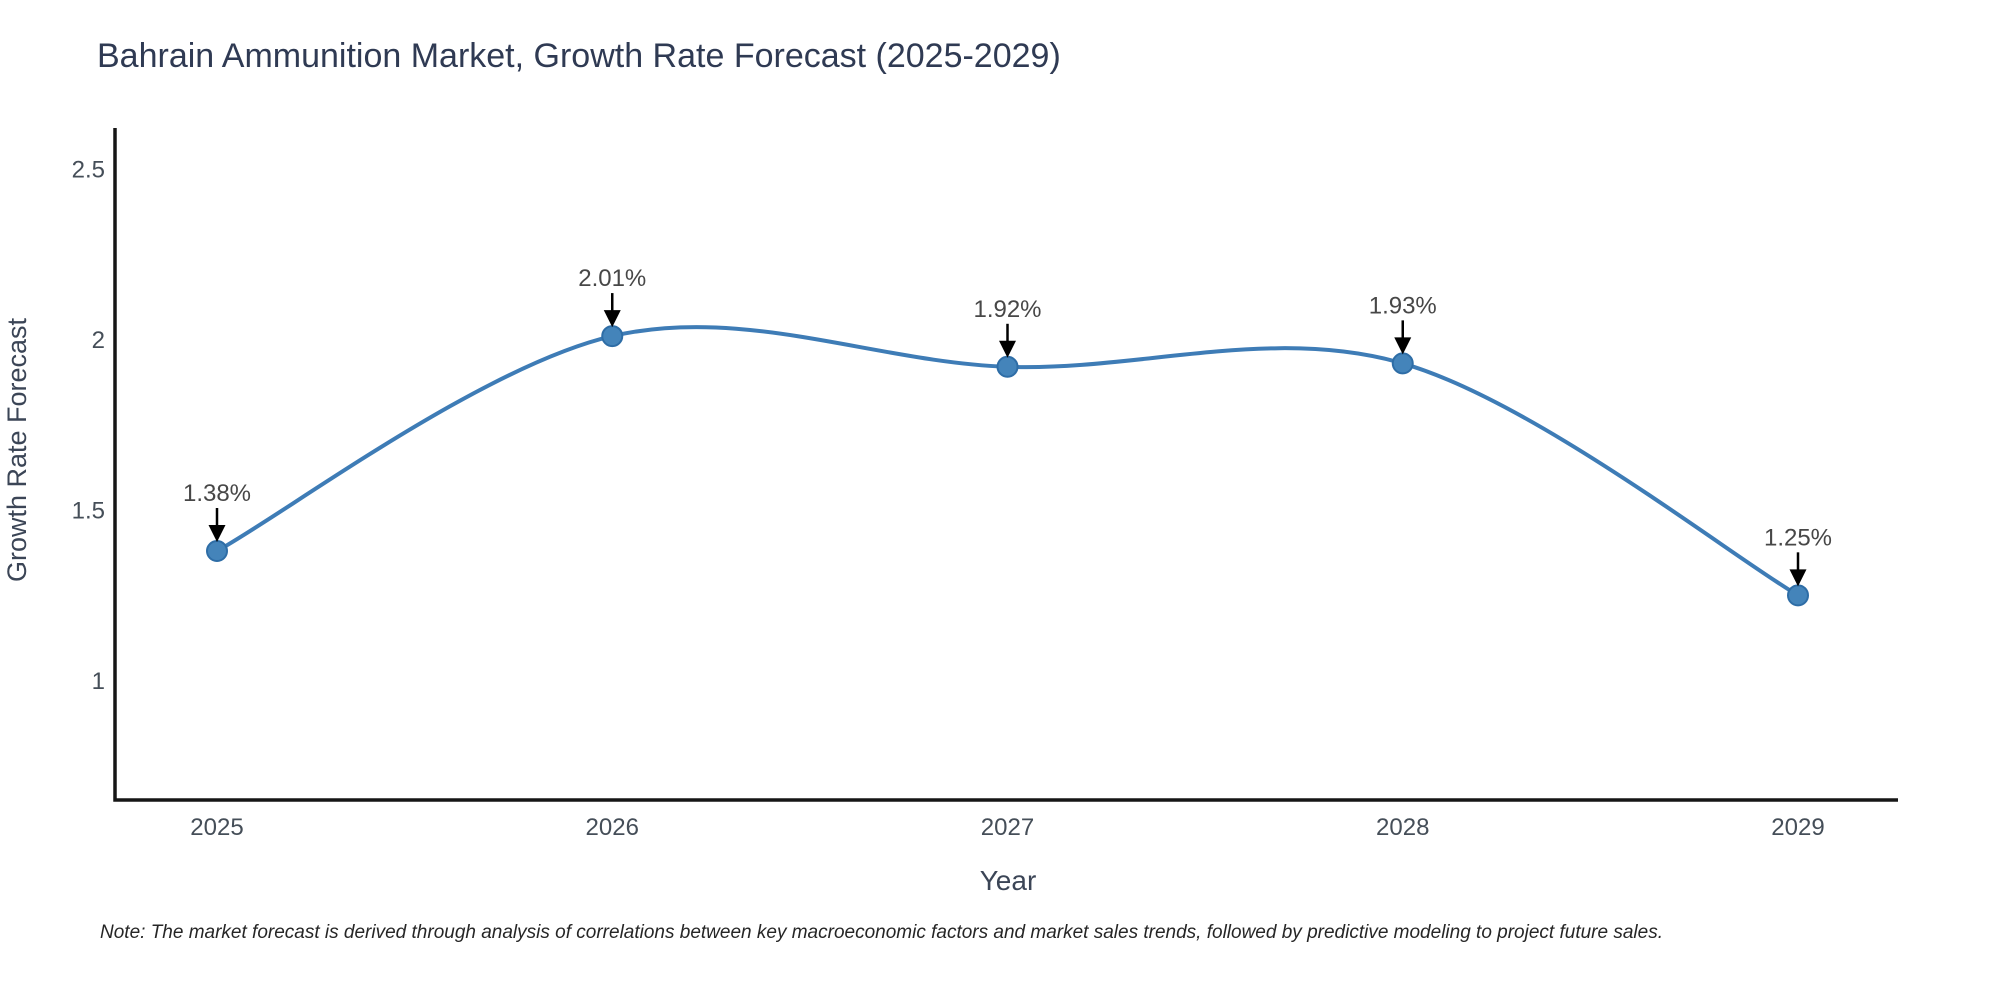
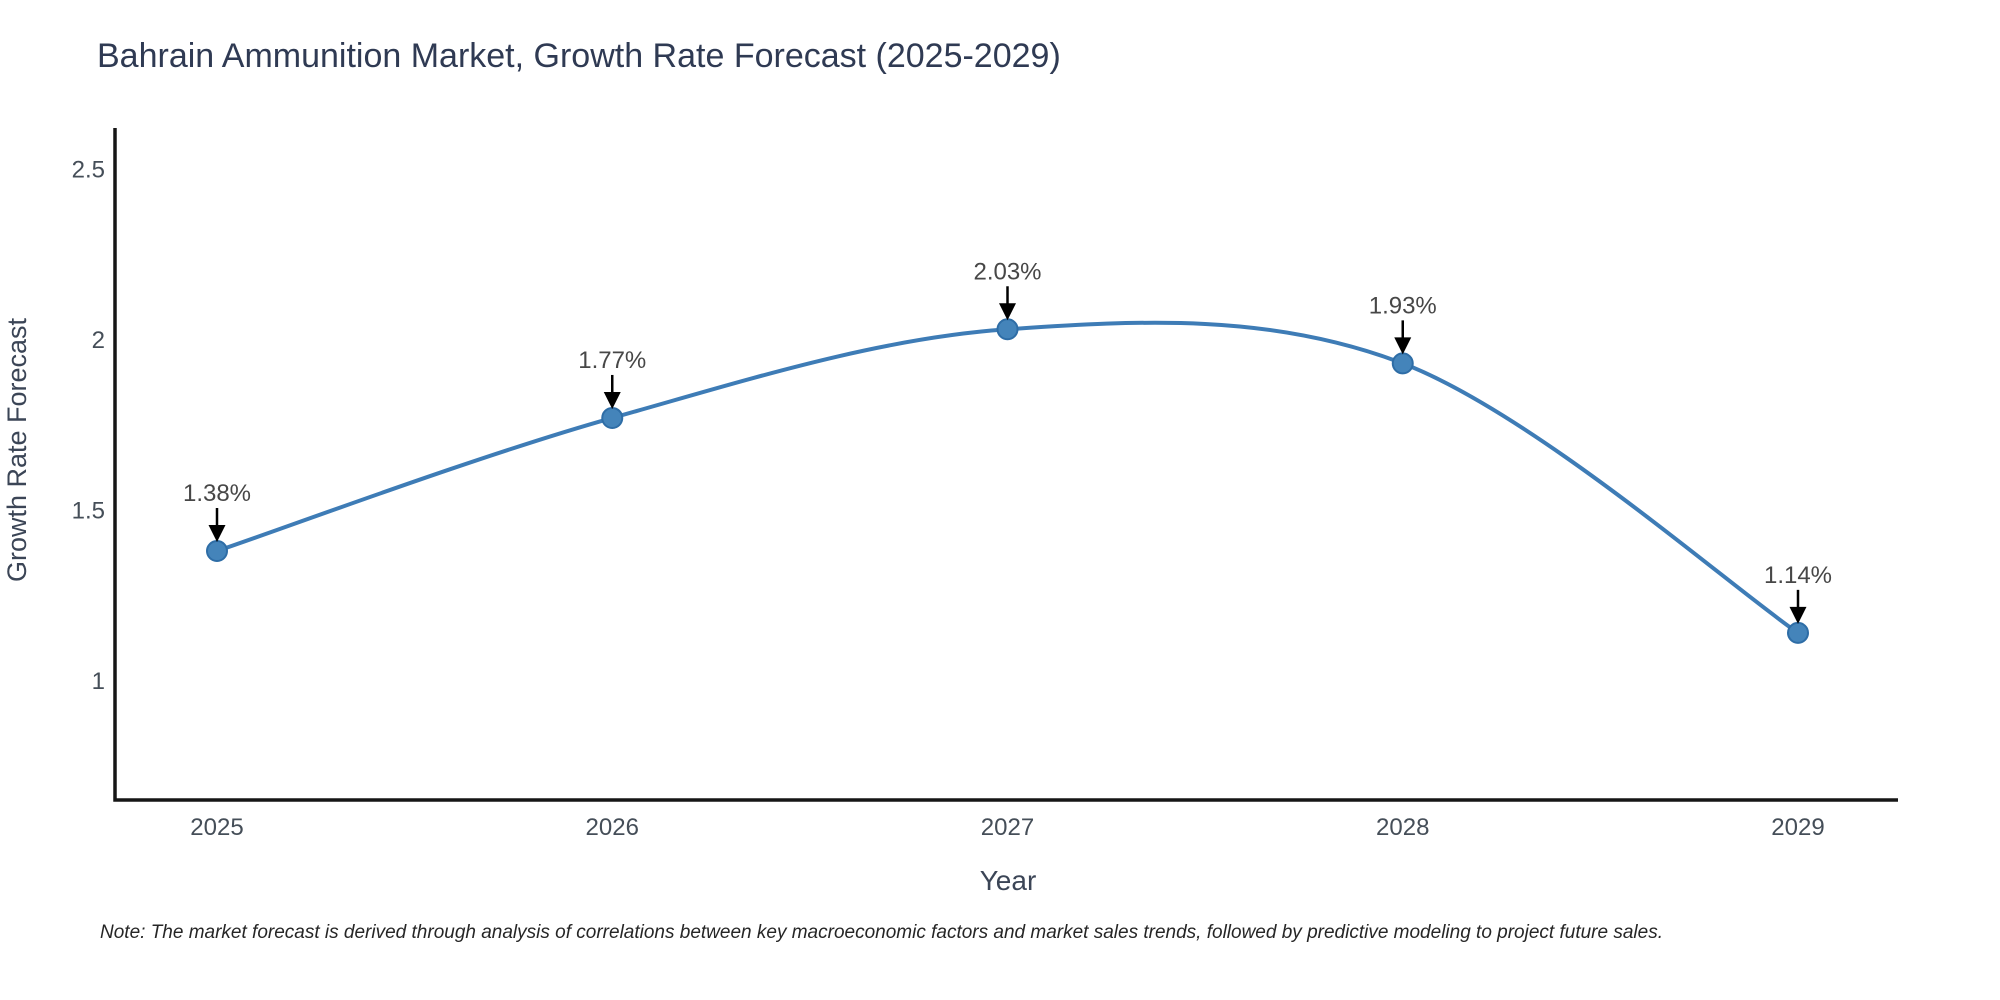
2026: 2.01% -> 1.77%
2027: 1.92% -> 2.03%
2029: 1.25% -> 1.14%
